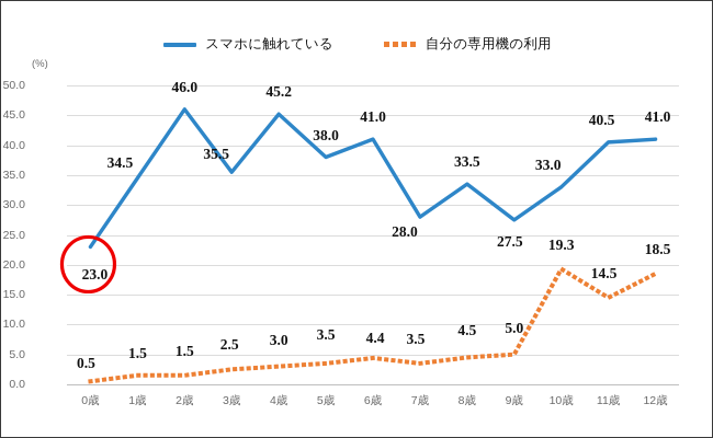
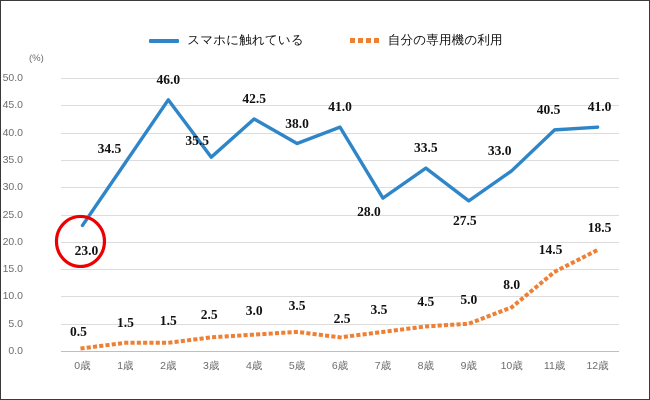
スマホに触れている/4歳: 45.2 -> 42.5
自分の専用機の利用/6歳: 4.4 -> 2.5
自分の専用機の利用/10歳: 19.3 -> 8.0
